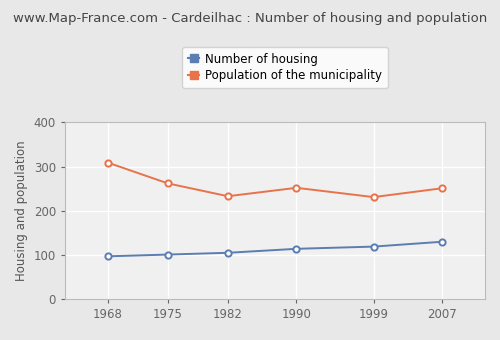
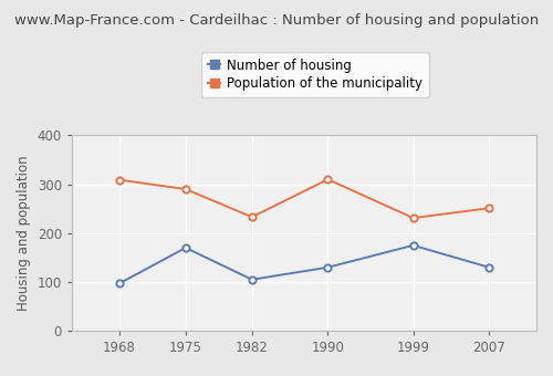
Number of housing/1975: 101 -> 170
Population of the municipality/1975: 262 -> 290
Number of housing/1990: 114 -> 130
Population of the municipality/1990: 252 -> 310
Number of housing/1999: 119 -> 175
